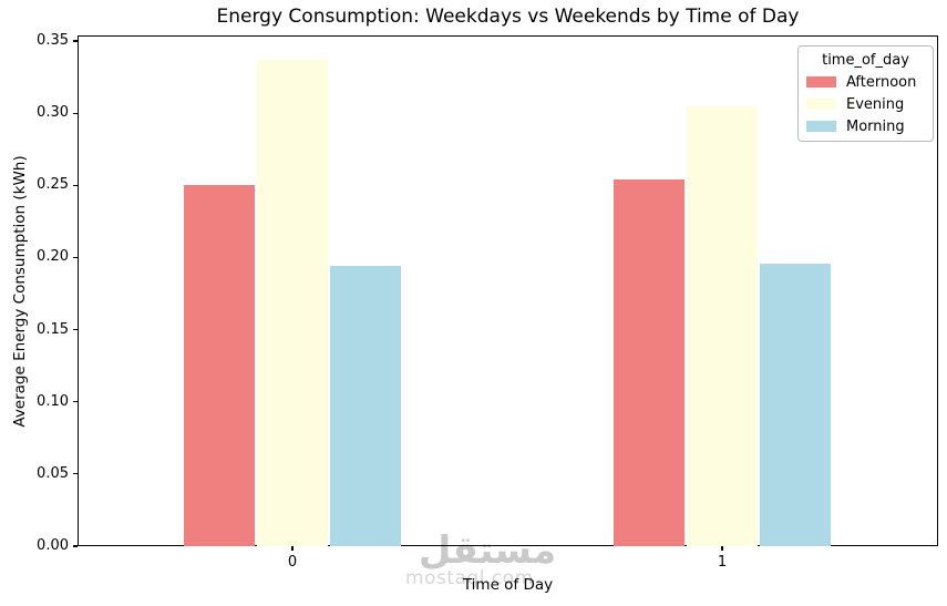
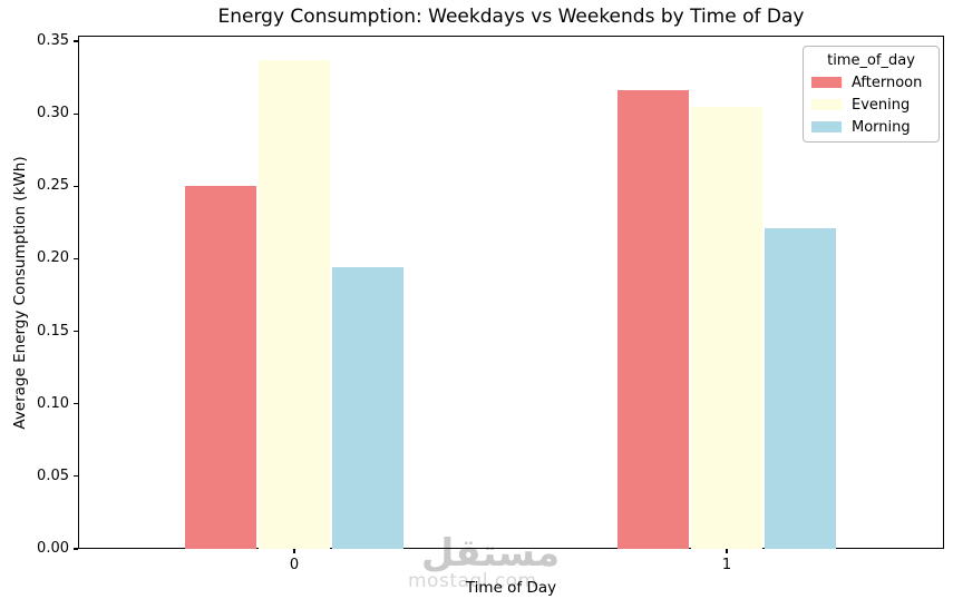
Afternoon/1: 0.254 -> 0.316
Morning/1: 0.196 -> 0.221
